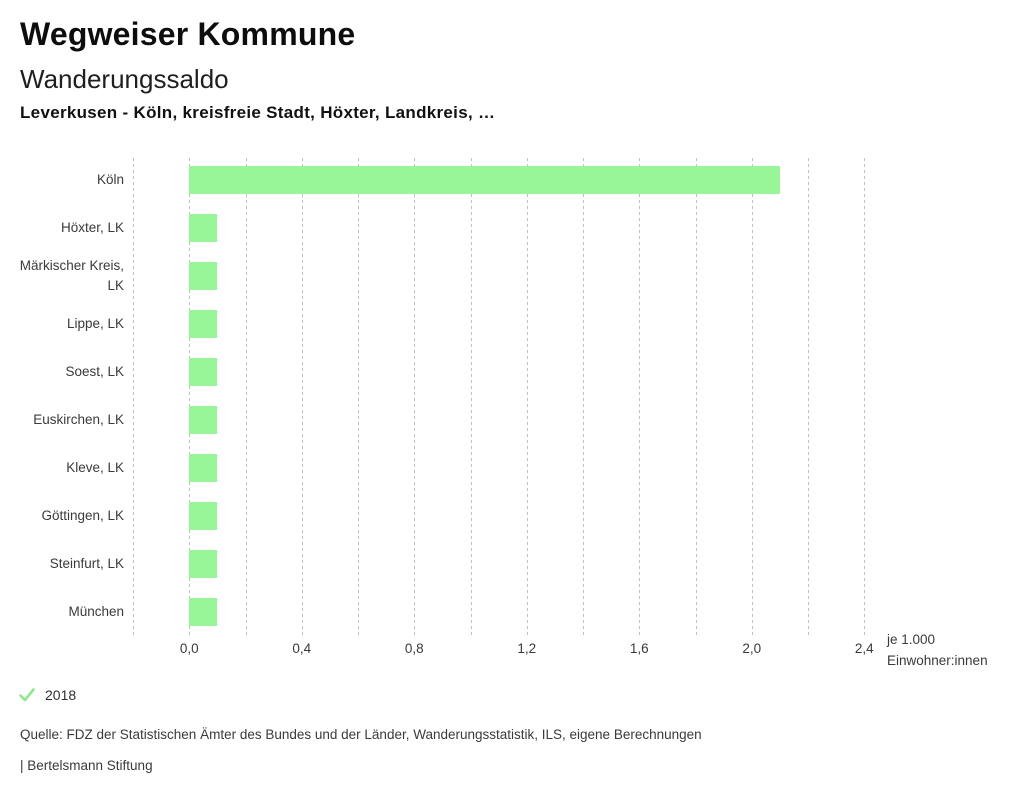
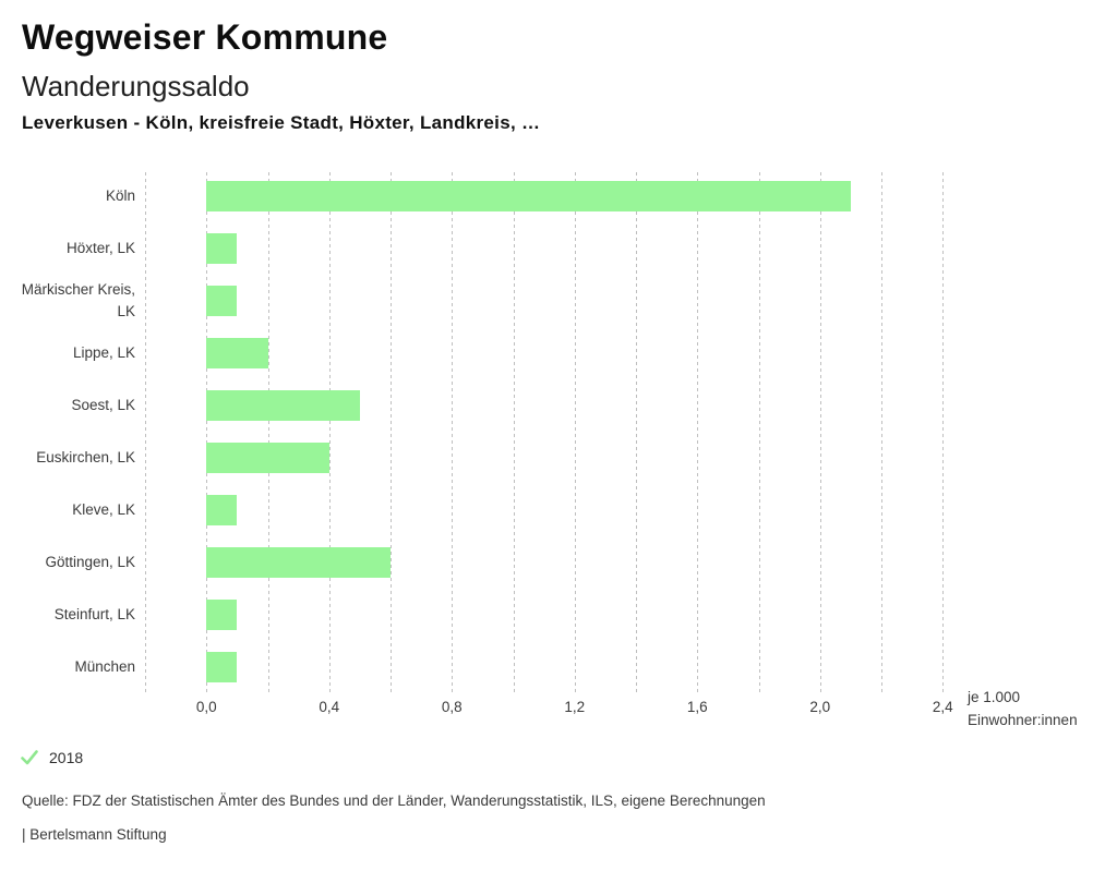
Lippe, LK: 0,1 -> 0,2
Soest, LK: 0,1 -> 0,5
Euskirchen, LK: 0,1 -> 0,4
Göttingen, LK: 0,1 -> 0,6
